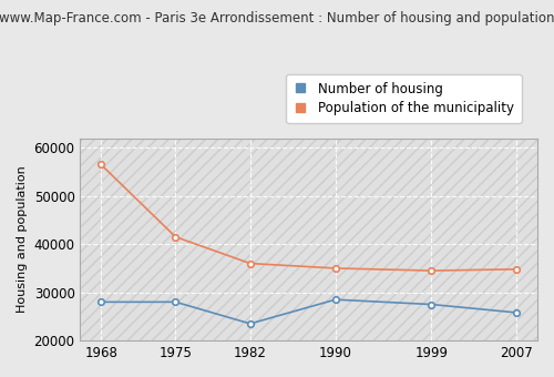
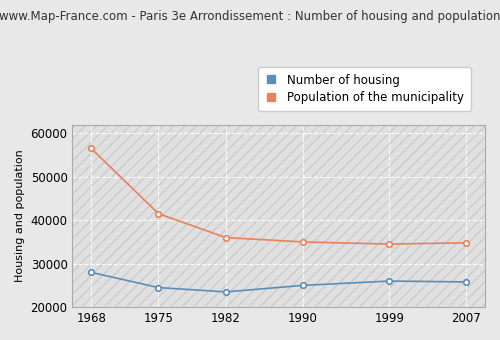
Number of housing/1975: 28000 -> 24500
Number of housing/1990: 28500 -> 25000
Number of housing/1999: 27500 -> 26000
